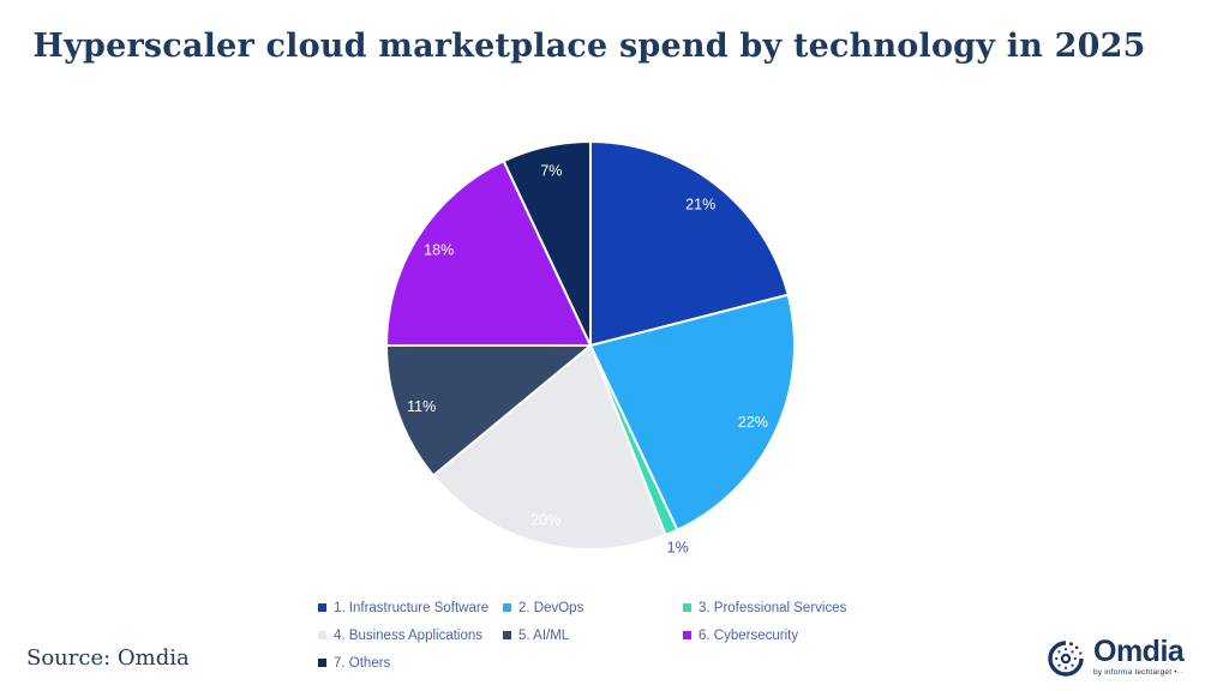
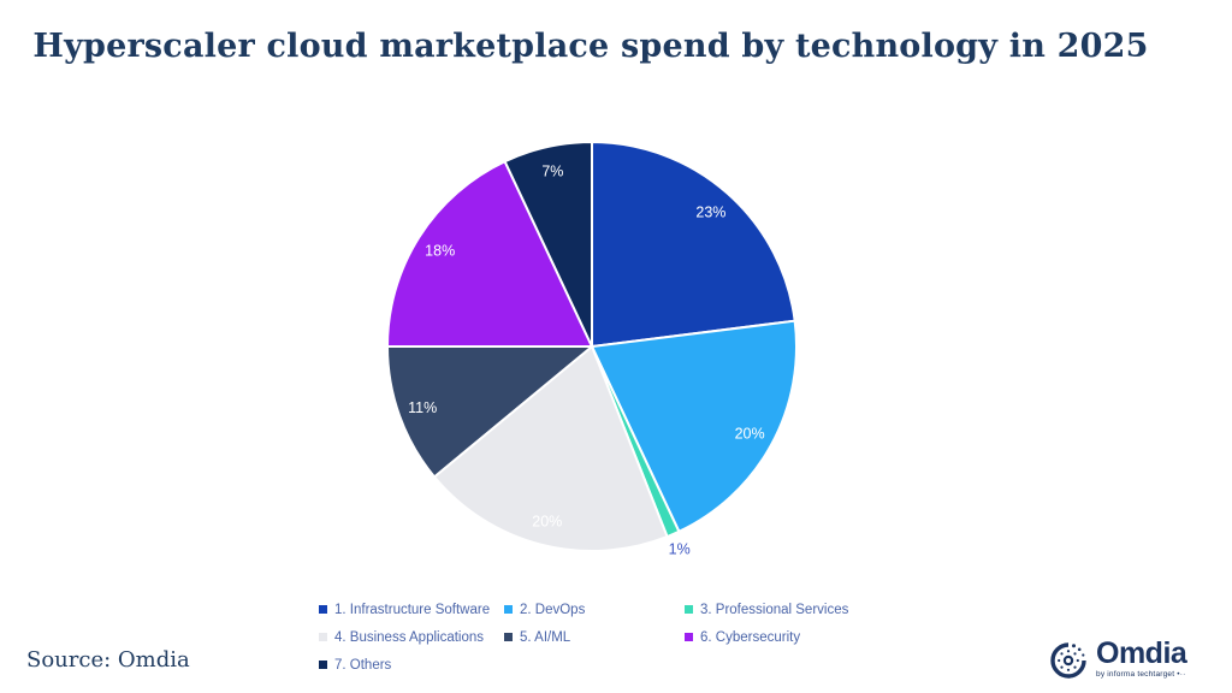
1. Infrastructure Software: 21% -> 23%
2. DevOps: 22% -> 20%
